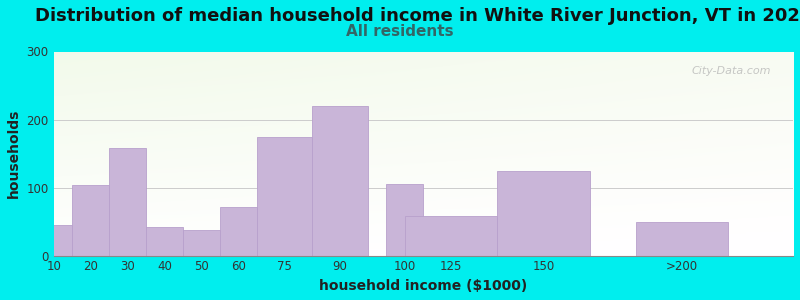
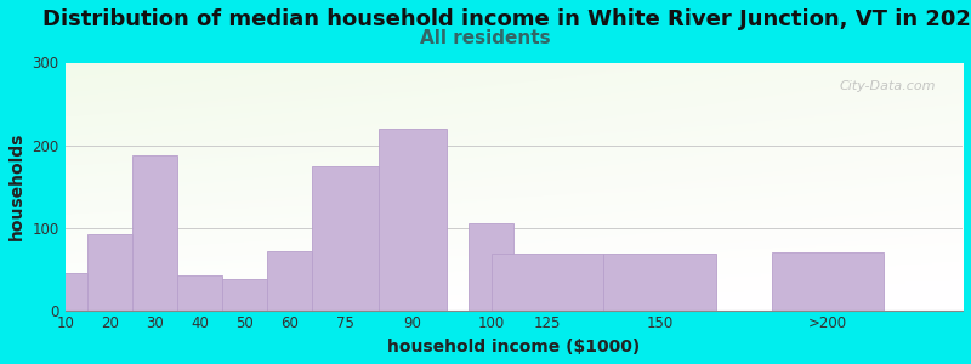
20: 104 -> 92
30: 158 -> 188
125: 58 -> 68
150: 124 -> 68
>200: 50 -> 70
